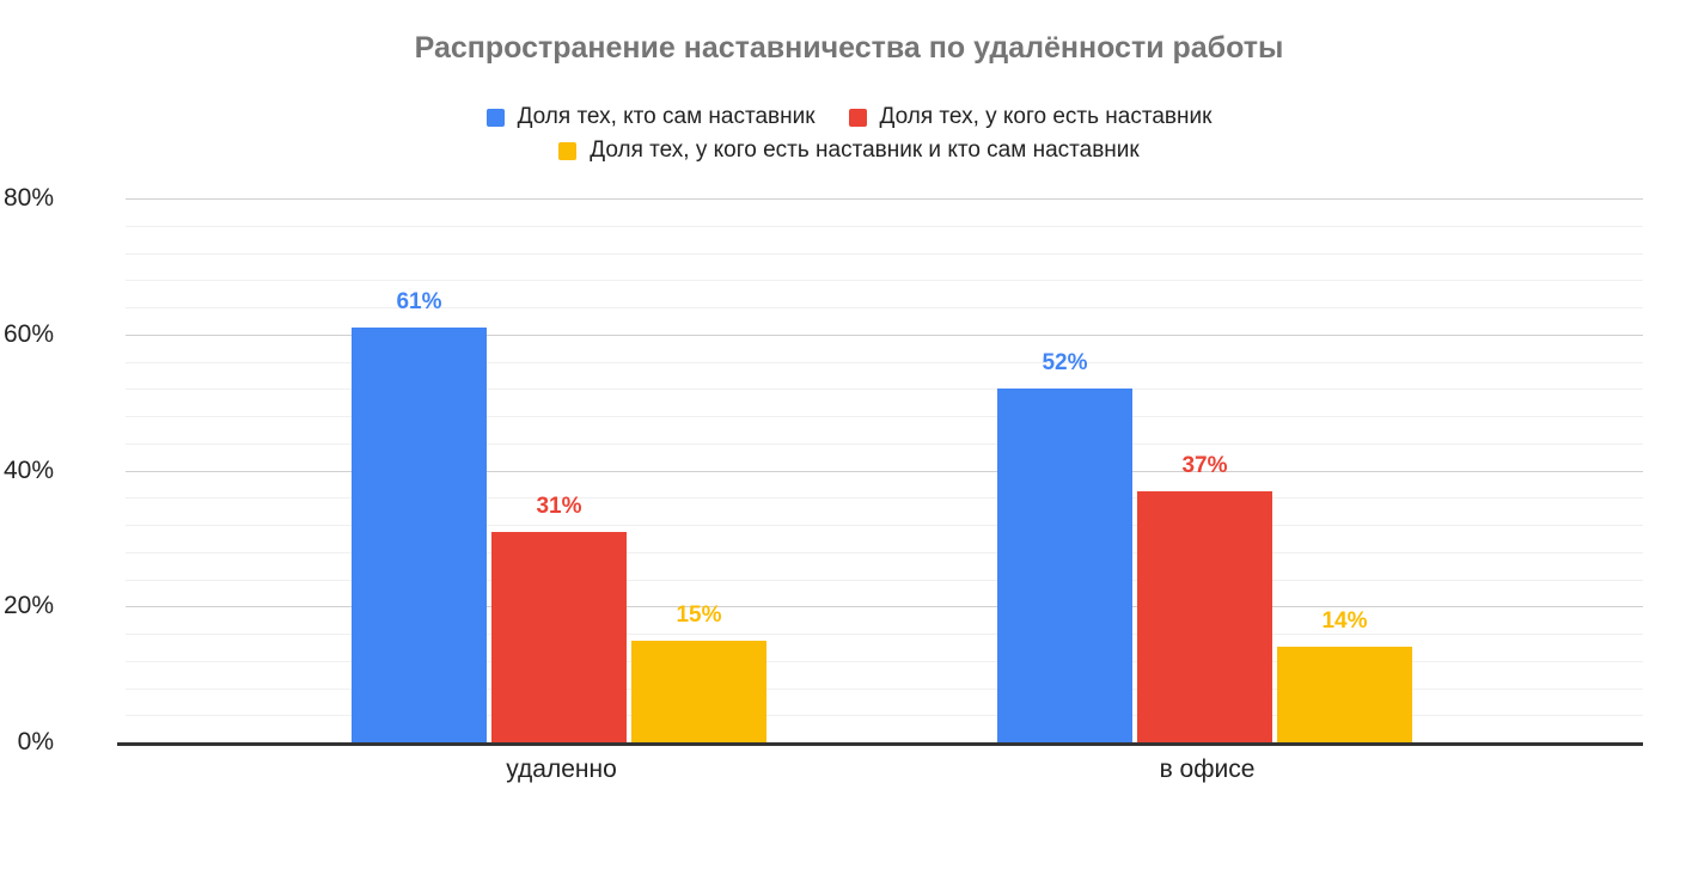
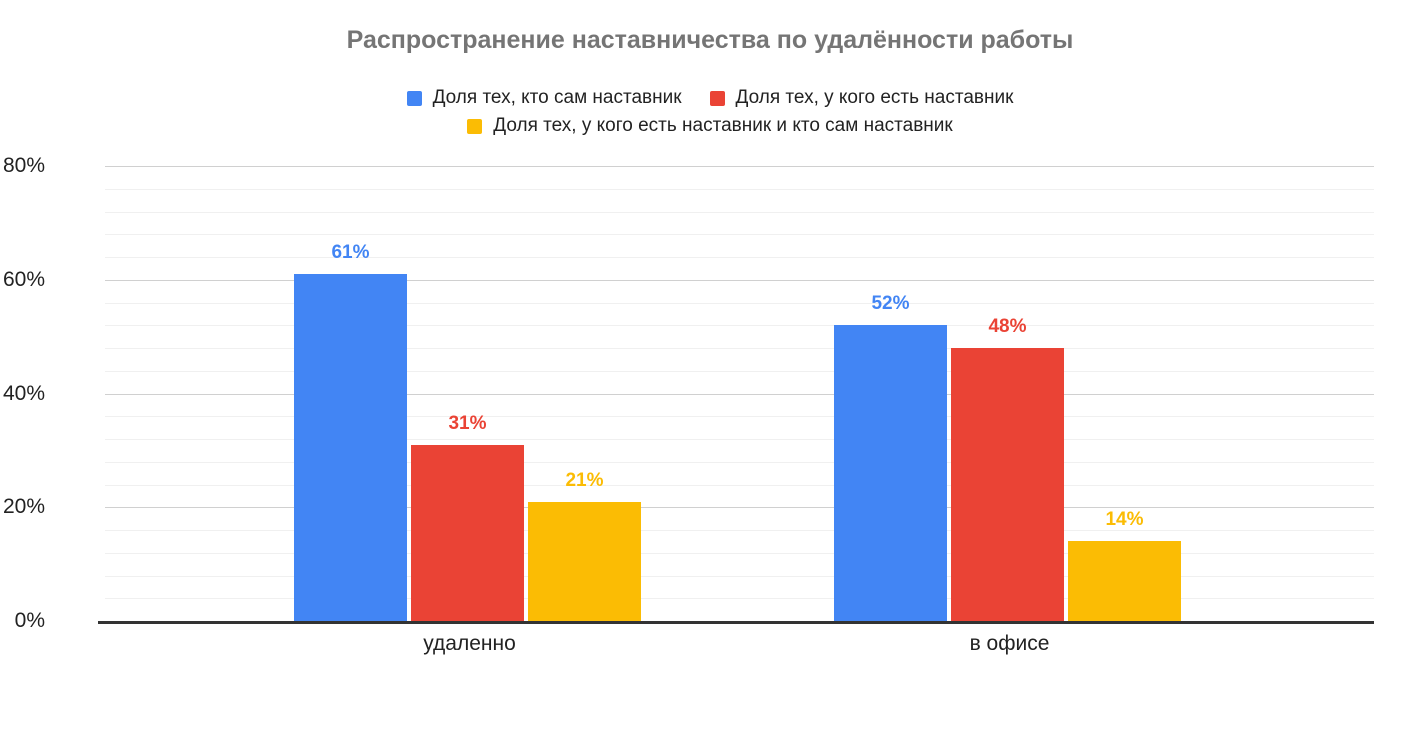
Доля тех, у кого есть наставник и кто сам наставник/удаленно: 15% -> 21%
Доля тех, у кого есть наставник/в офисе: 37% -> 48%
